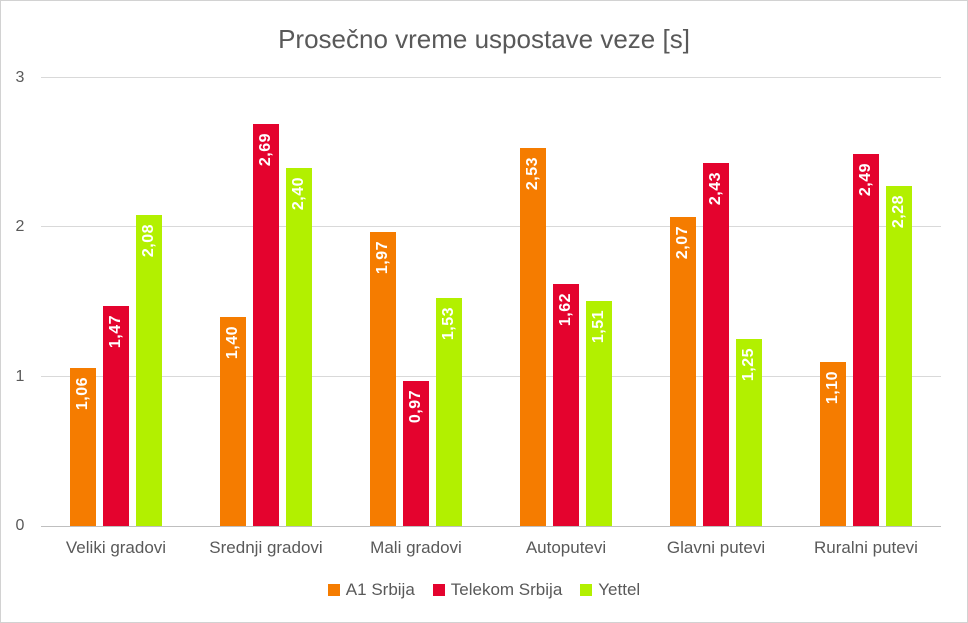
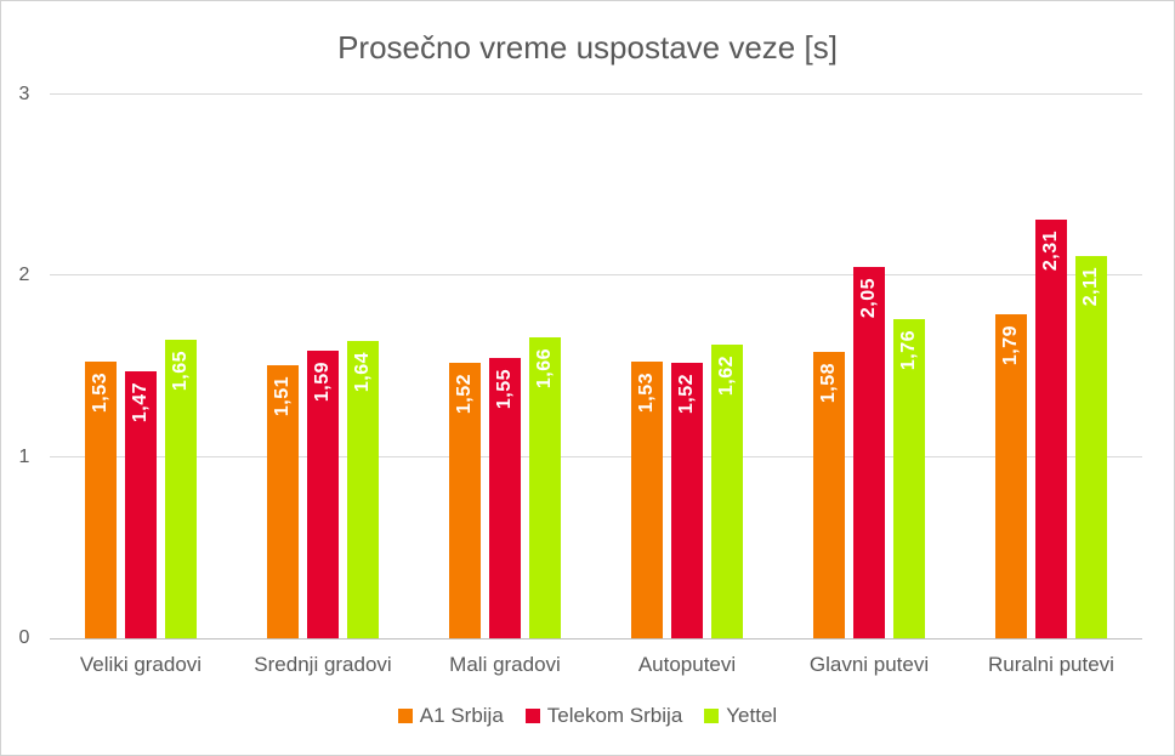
A1 Srbija/Veliki gradovi: 1,06 -> 1,53
Yettel/Veliki gradovi: 2,08 -> 1,65
A1 Srbija/Srednji gradovi: 1,40 -> 1,51
Telekom Srbija/Srednji gradovi: 2,69 -> 1,59
Yettel/Srednji gradovi: 2,40 -> 1,64
A1 Srbija/Mali gradovi: 1,97 -> 1,52
Telekom Srbija/Mali gradovi: 0,97 -> 1,55
Yettel/Mali gradovi: 1,53 -> 1,66
A1 Srbija/Autoputevi: 2,53 -> 1,53
Telekom Srbija/Autoputevi: 1,62 -> 1,52
Yettel/Autoputevi: 1,51 -> 1,62
A1 Srbija/Glavni putevi: 2,07 -> 1,58
Telekom Srbija/Glavni putevi: 2,43 -> 2,05
Yettel/Glavni putevi: 1,25 -> 1,76
A1 Srbija/Ruralni putevi: 1,10 -> 1,79
Telekom Srbija/Ruralni putevi: 2,49 -> 2,31
Yettel/Ruralni putevi: 2,28 -> 2,11
